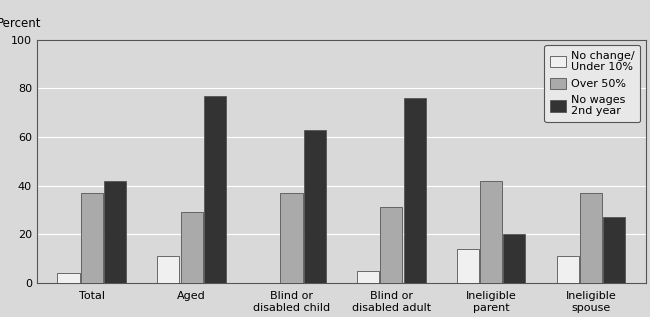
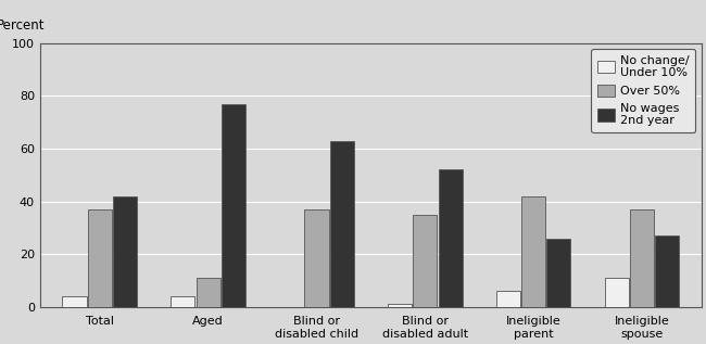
No change/ Under 10%/Aged: 11 -> 4
Over 50%/Aged: 29 -> 11
No change/ Under 10%/Blind or disabled adult: 5 -> 1
Over 50%/Blind or disabled adult: 31 -> 35
No wages 2nd year/Blind or disabled adult: 76 -> 52
No change/ Under 10%/Ineligible parent: 14 -> 6
No wages 2nd year/Ineligible parent: 20 -> 26
